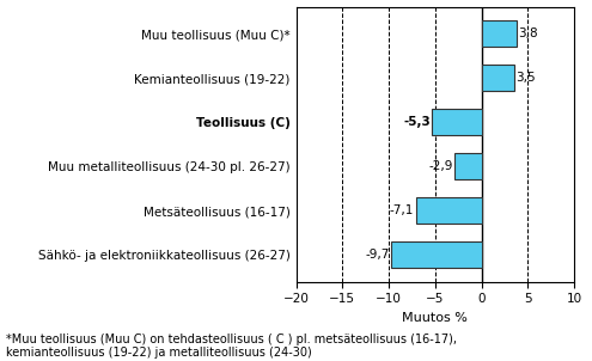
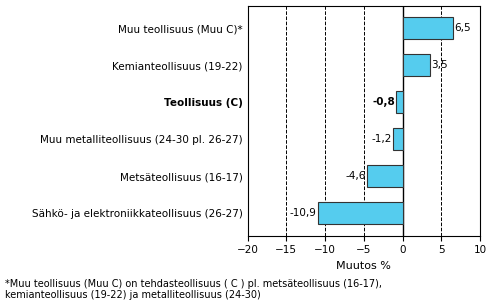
Muu teollisuus (Muu C)*: 3,8 -> 6,5
Teollisuus (C): -5,3 -> -0,8
Muu metalliteollisuus (24-30 pl. 26-27): -2,9 -> -1,2
Metsäteollisuus (16-17): -7,1 -> -4,6
Sähkö- ja elektroniikkateollisuus (26-27): -9,7 -> -10,9
